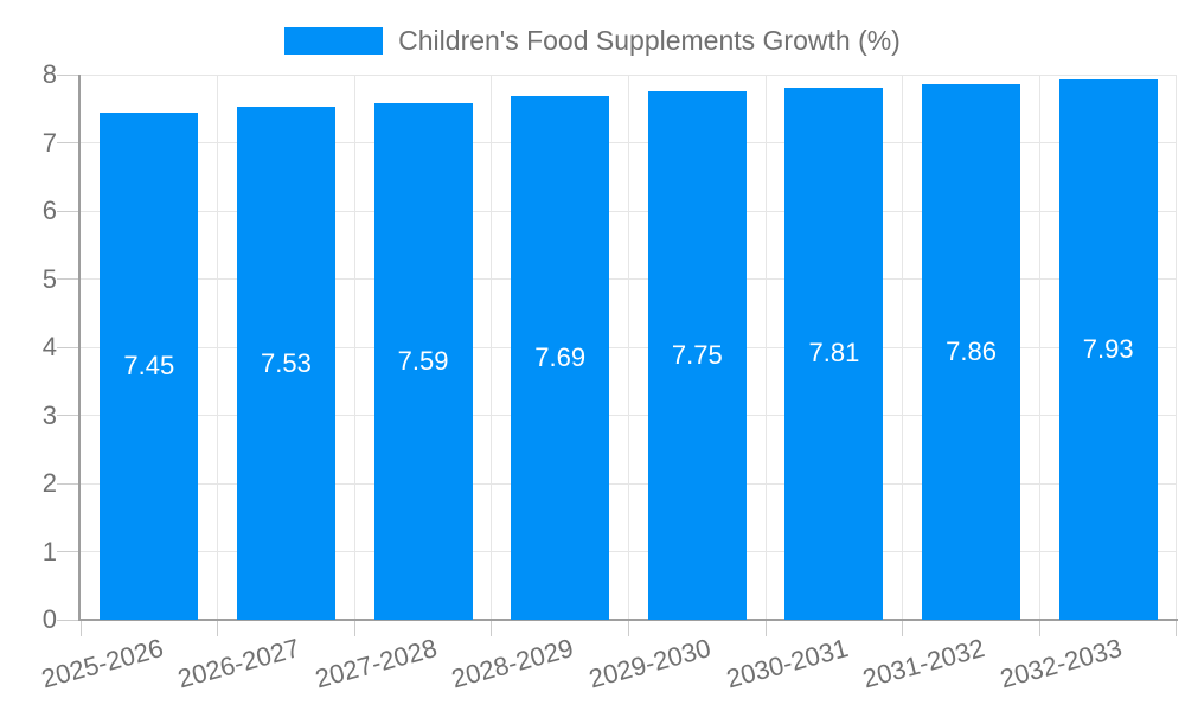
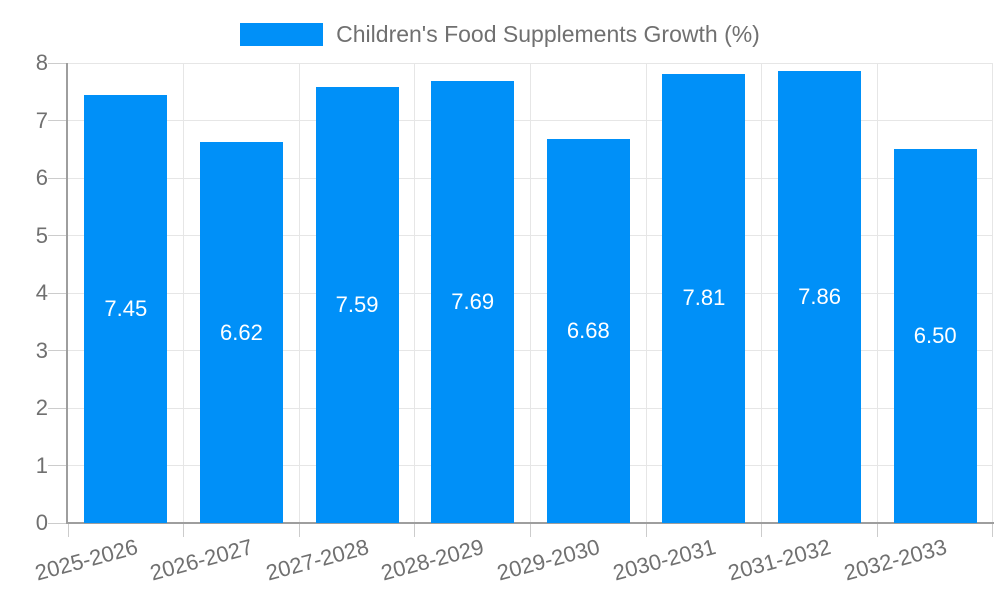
2026-2027: 7.53 -> 6.62
2029-2030: 7.75 -> 6.68
2032-2033: 7.93 -> 6.50
